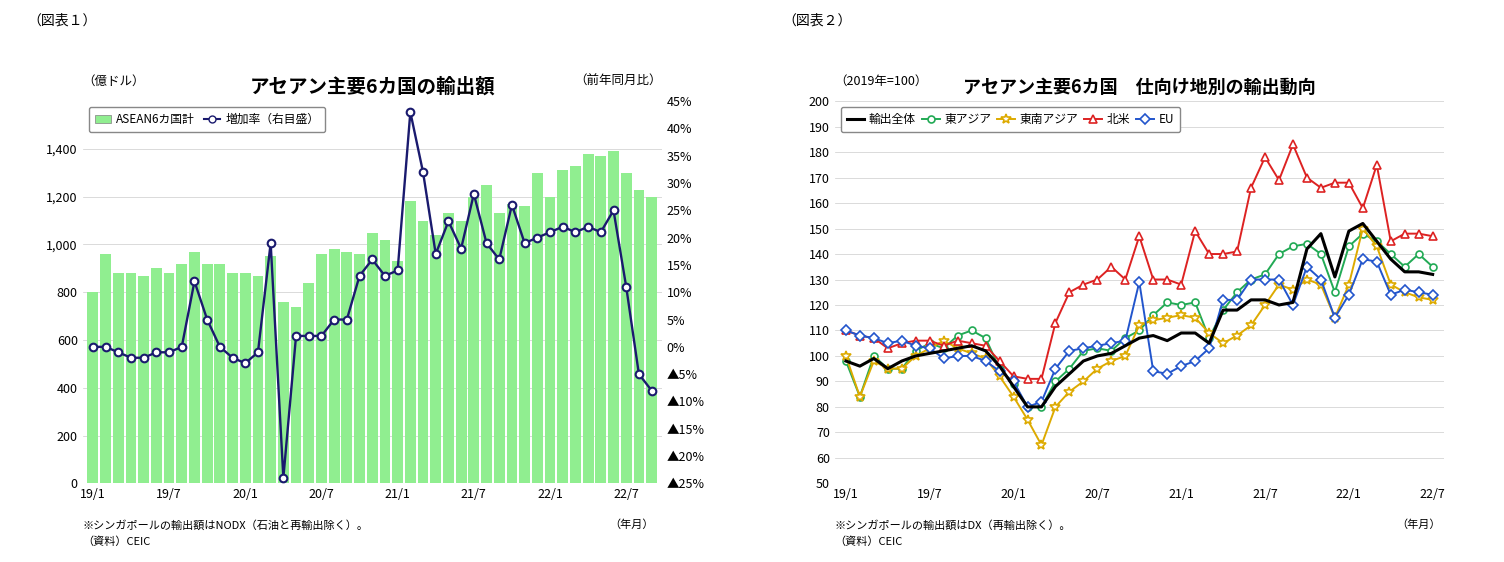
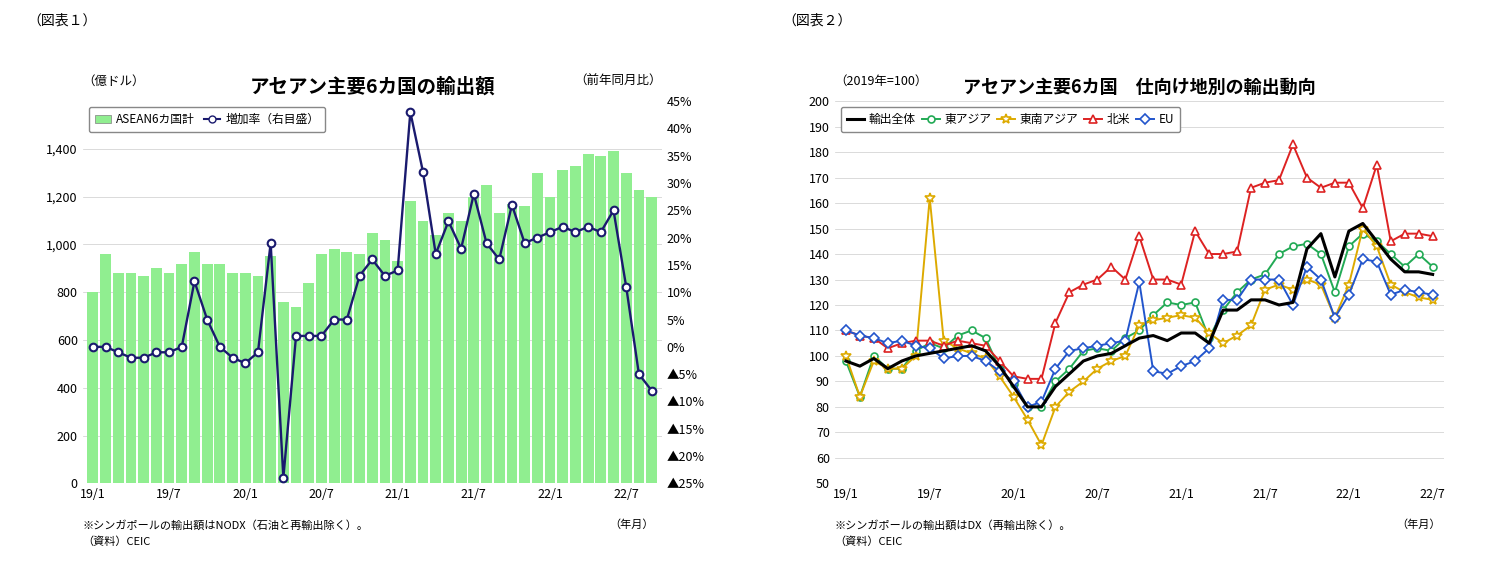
アセアン主要6カ国 仕向け地別の輸出動向/東南アジア/19/7: 103 -> 162
アセアン主要6カ国 仕向け地別の輸出動向/東南アジア/21/7: 120 -> 126
アセアン主要6カ国 仕向け地別の輸出動向/北米/21/7: 178 -> 168
